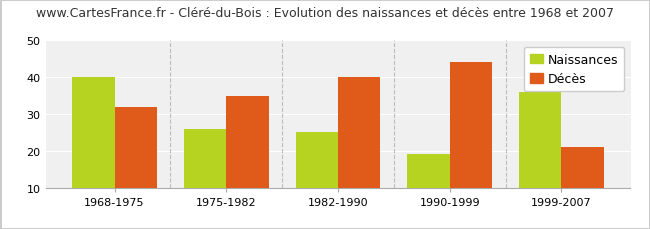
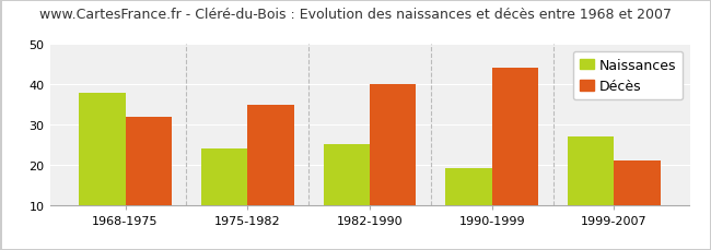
Naissances/1968-1975: 40 -> 38
Naissances/1975-1982: 26 -> 24
Naissances/1999-2007: 36 -> 27
